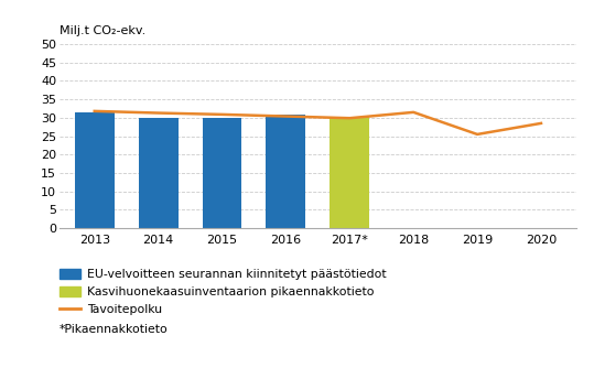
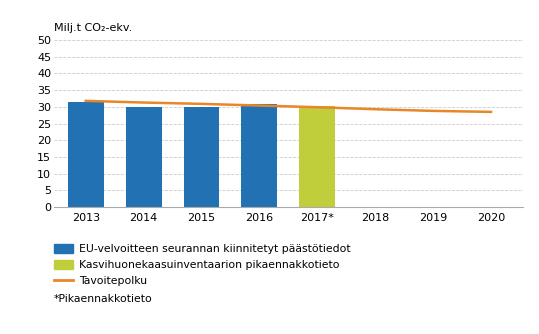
Tavoitepolku/2018: 31.5 -> 29.3
Tavoitepolku/2019: 25.5 -> 28.8
